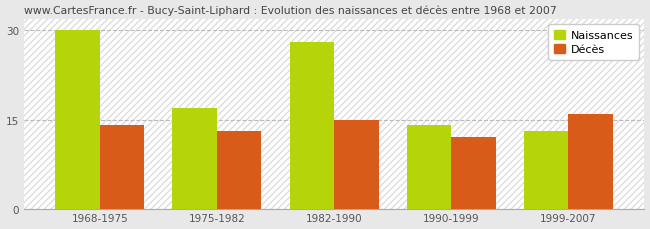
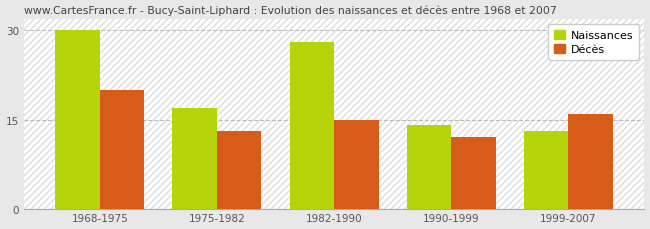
Décès/1968-1975: 14 -> 20
